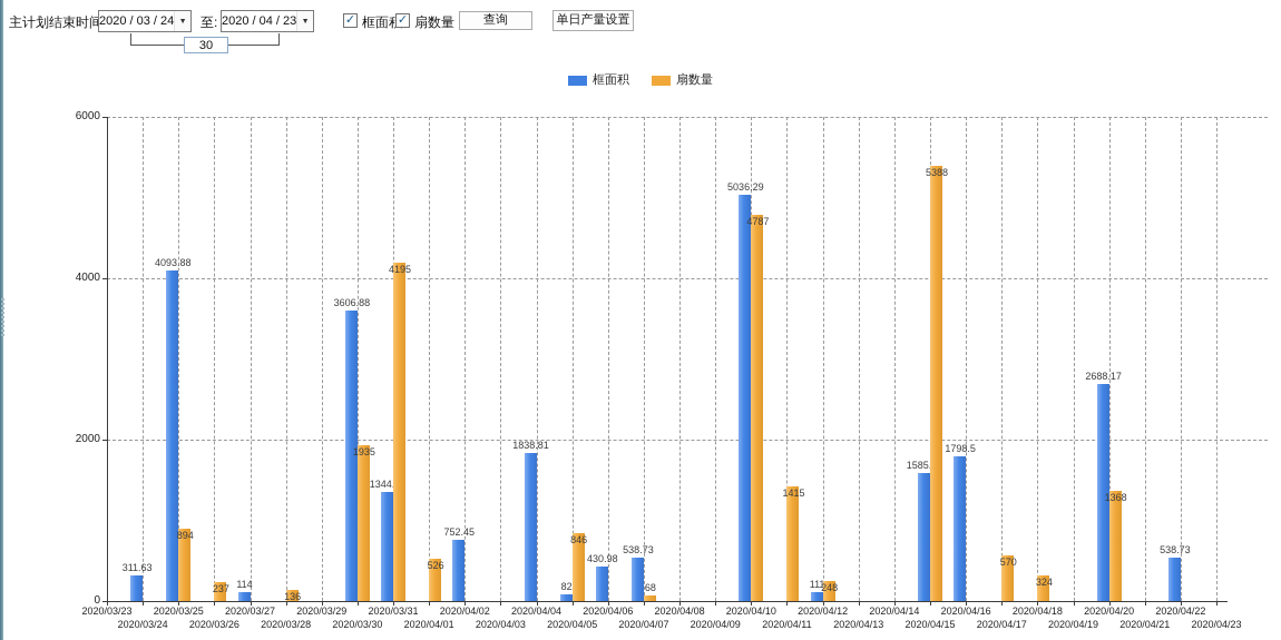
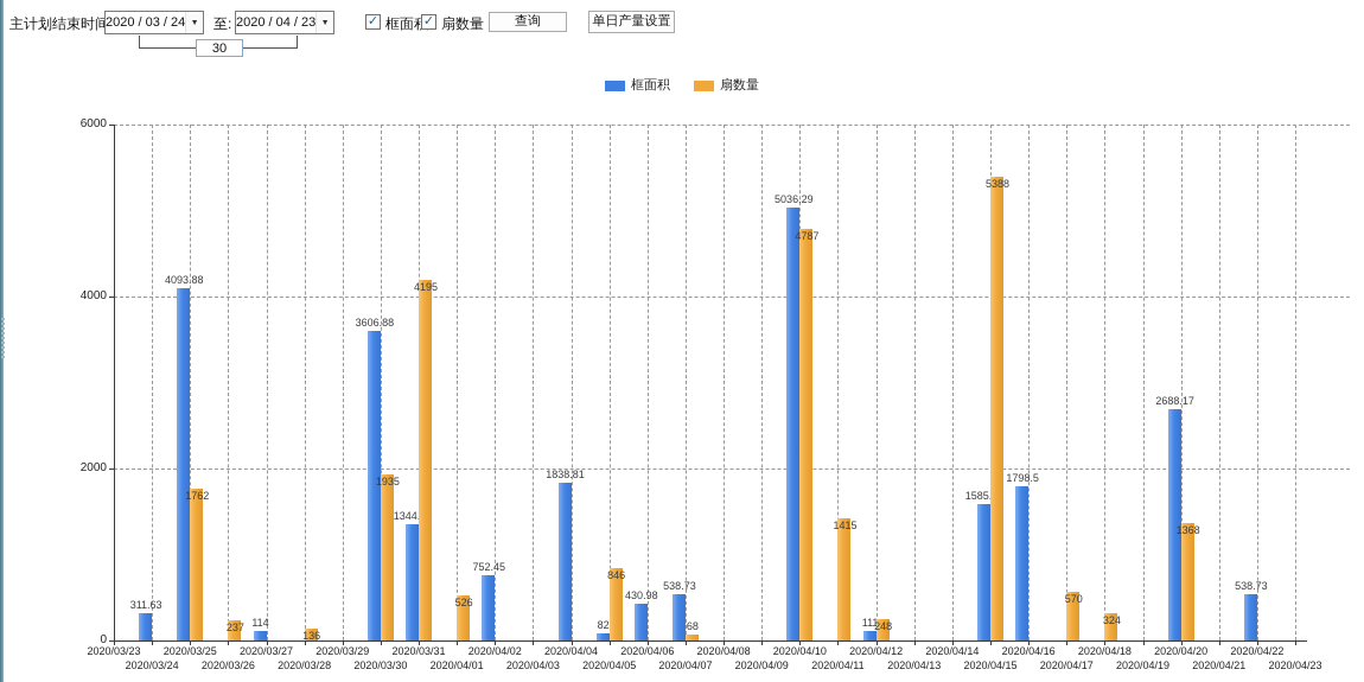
扇数量/2020/03/25: 894 -> 1762
